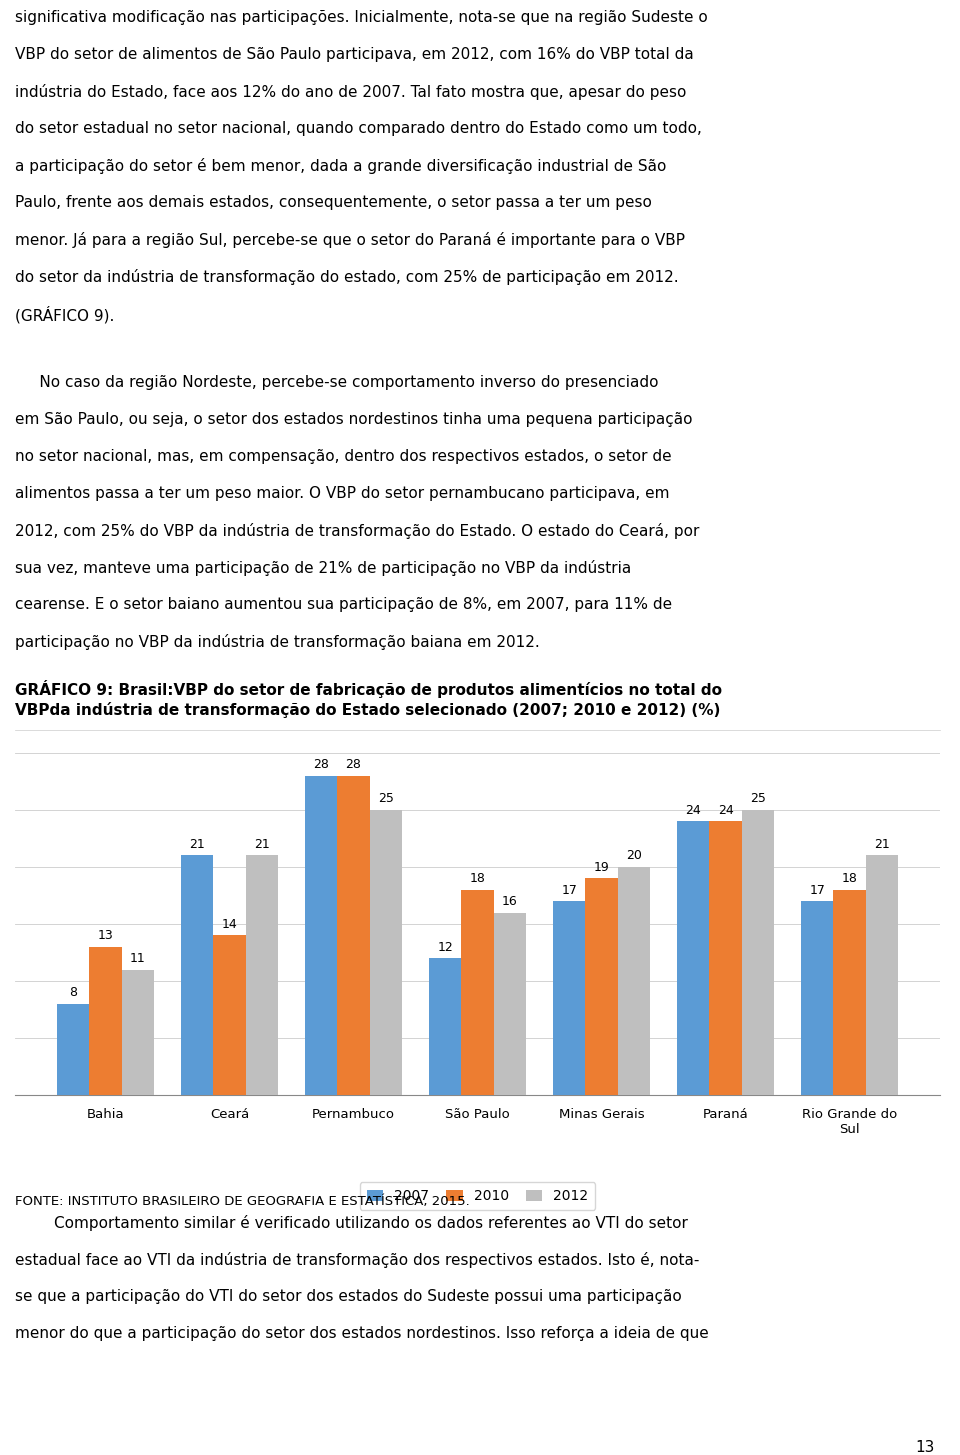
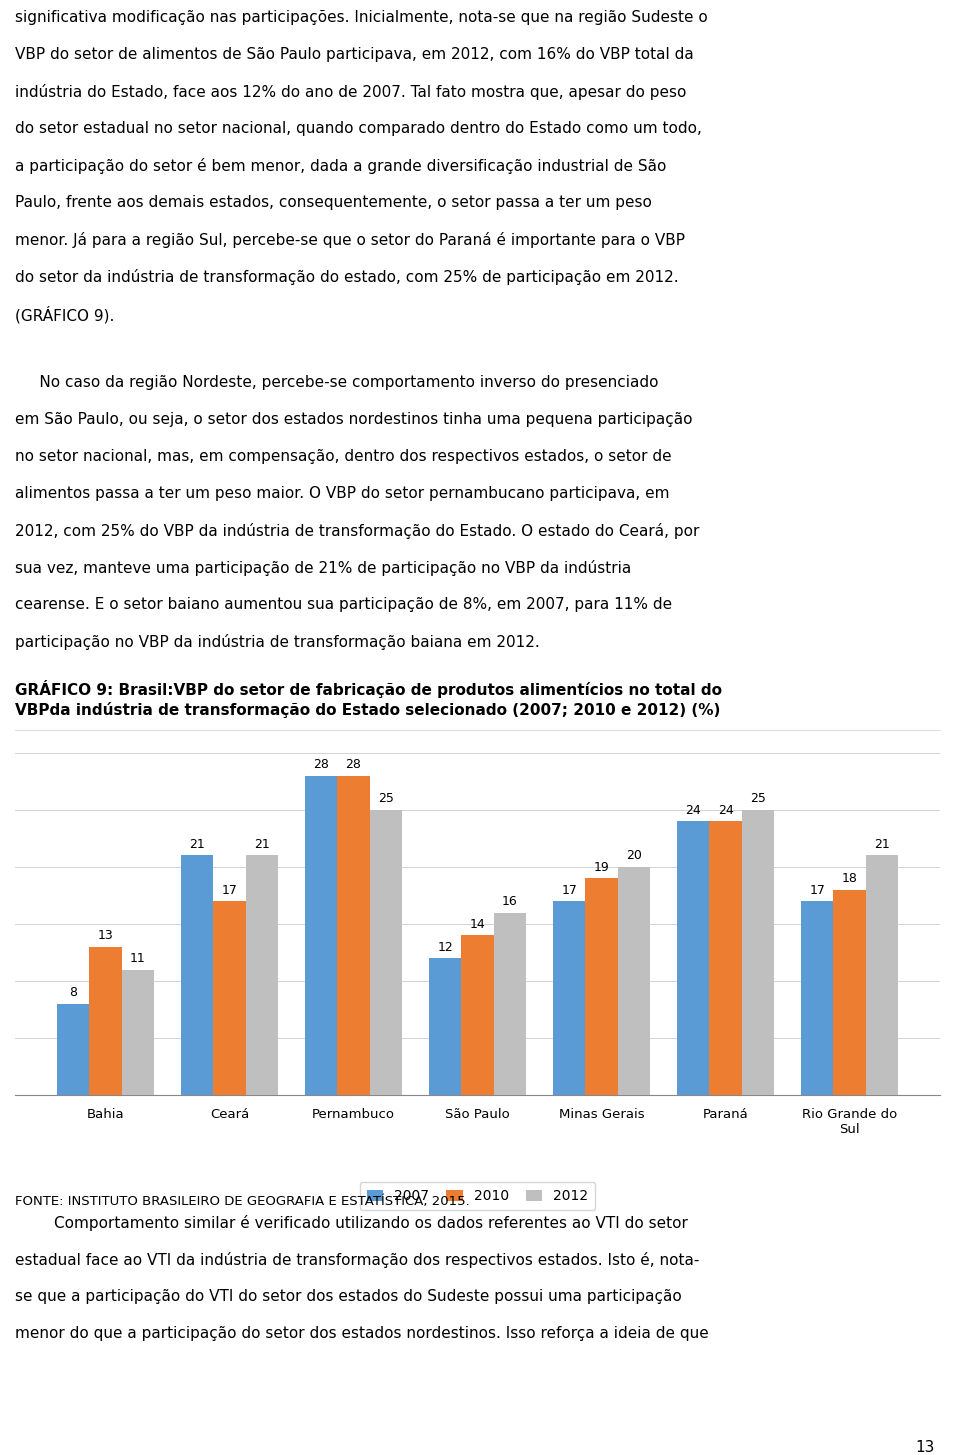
2010/Ceará: 14 -> 17
2010/São Paulo: 18 -> 14
